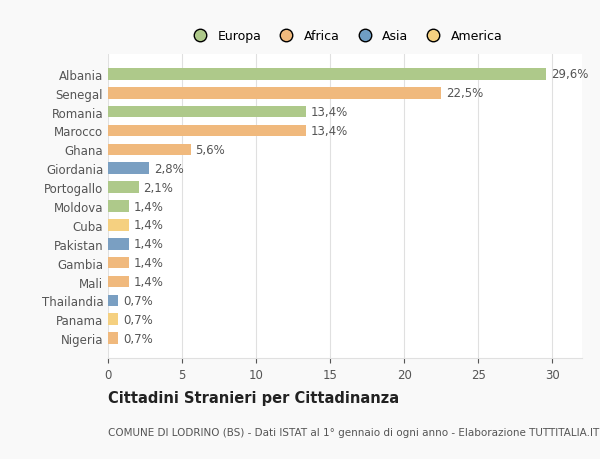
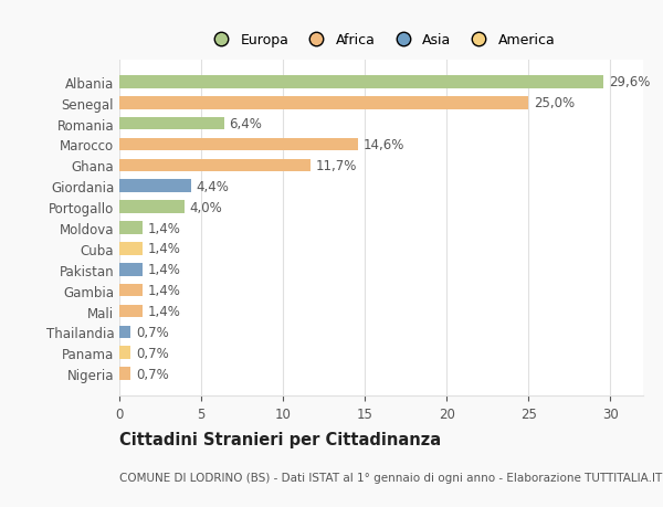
Senegal: 22,5% -> 25,0%
Romania: 13,4% -> 6,4%
Marocco: 13,4% -> 14,6%
Ghana: 5,6% -> 11,7%
Giordania: 2,8% -> 4,4%
Portogallo: 2,1% -> 4,0%
